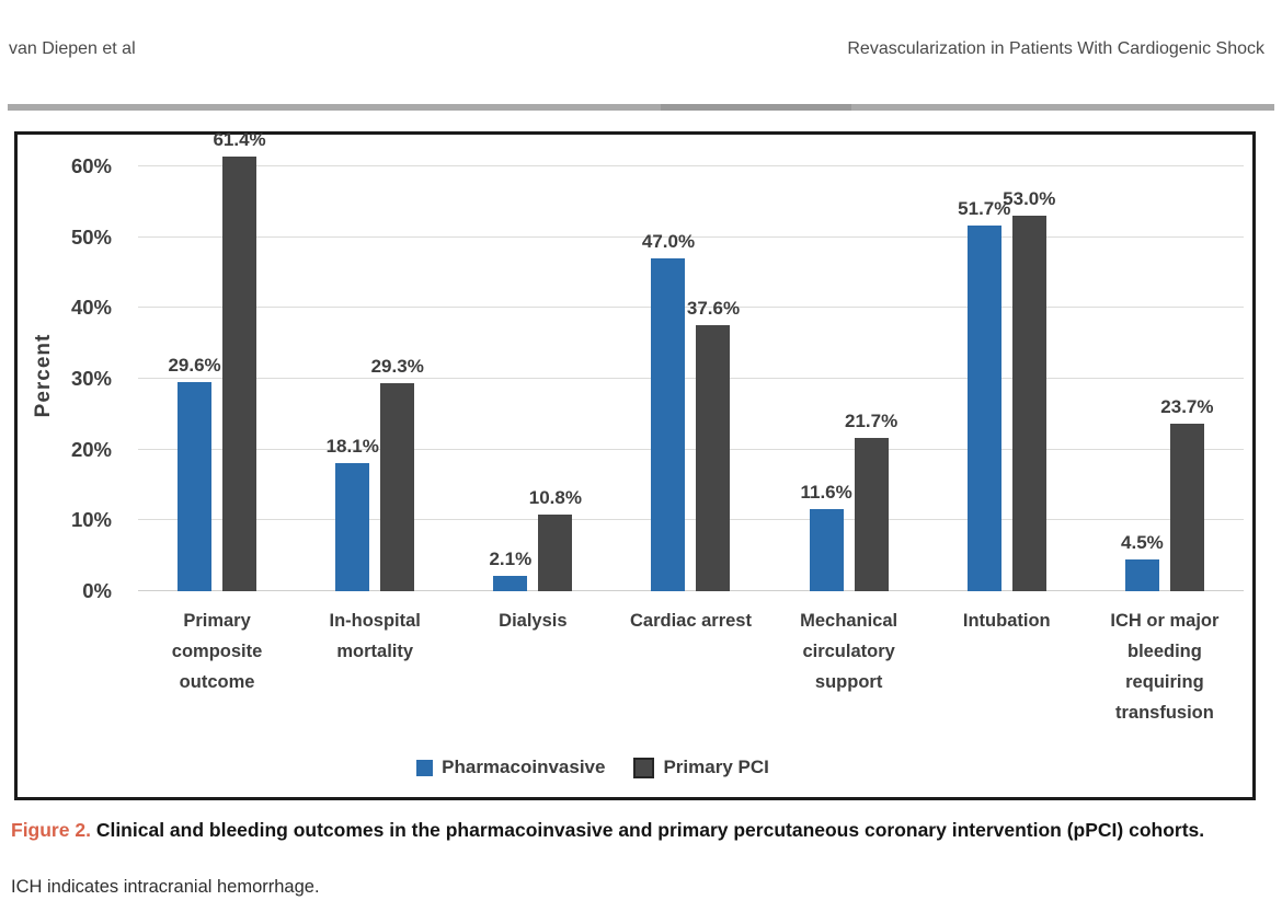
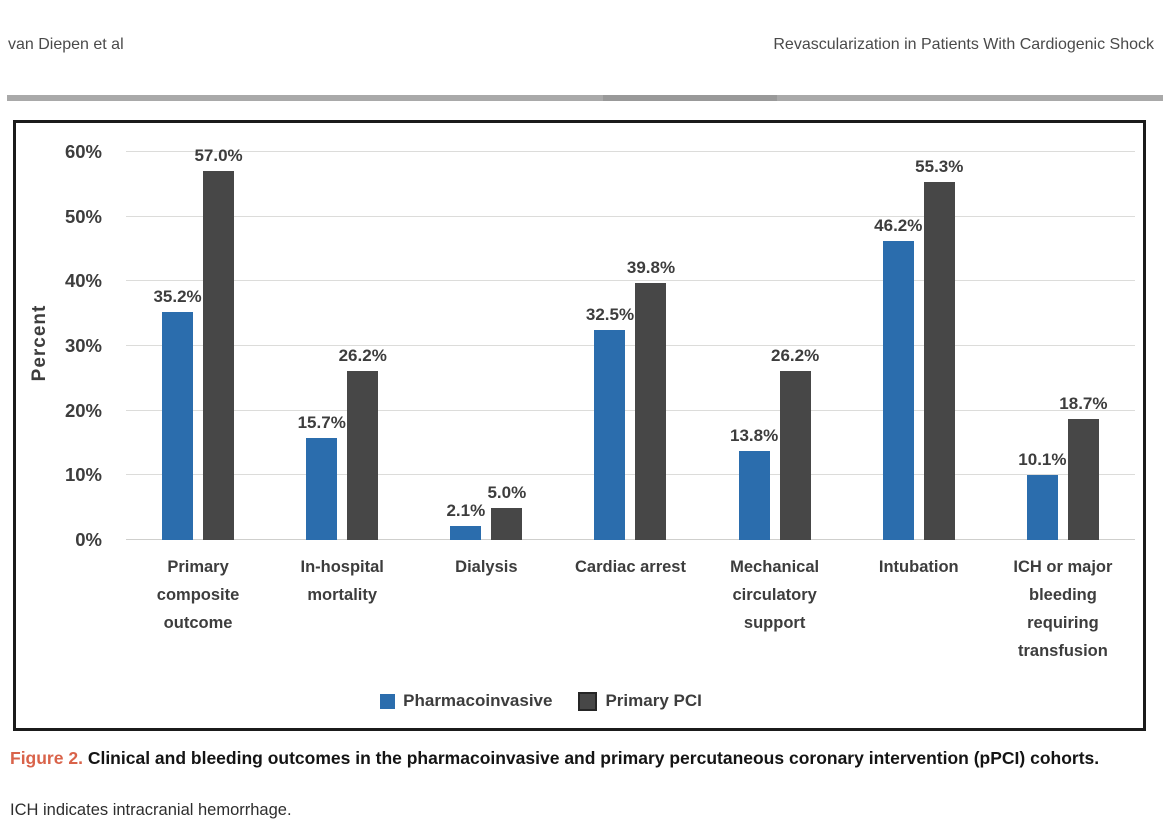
Pharmacoinvasive/Primary composite outcome: 29.6% -> 35.2%
Primary PCI/Primary composite outcome: 61.4% -> 57.0%
Pharmacoinvasive/In-hospital mortality: 18.1% -> 15.7%
Primary PCI/In-hospital mortality: 29.3% -> 26.2%
Primary PCI/Dialysis: 10.8% -> 5.0%
Pharmacoinvasive/Cardiac arrest: 47.0% -> 32.5%
Primary PCI/Cardiac arrest: 37.6% -> 39.8%
Pharmacoinvasive/Mechanical circulatory support: 11.6% -> 13.8%
Primary PCI/Mechanical circulatory support: 21.7% -> 26.2%
Pharmacoinvasive/Intubation: 51.7% -> 46.2%
Primary PCI/Intubation: 53.0% -> 55.3%
Pharmacoinvasive/ICH or major bleeding requiring transfusion: 4.5% -> 10.1%
Primary PCI/ICH or major bleeding requiring transfusion: 23.7% -> 18.7%
